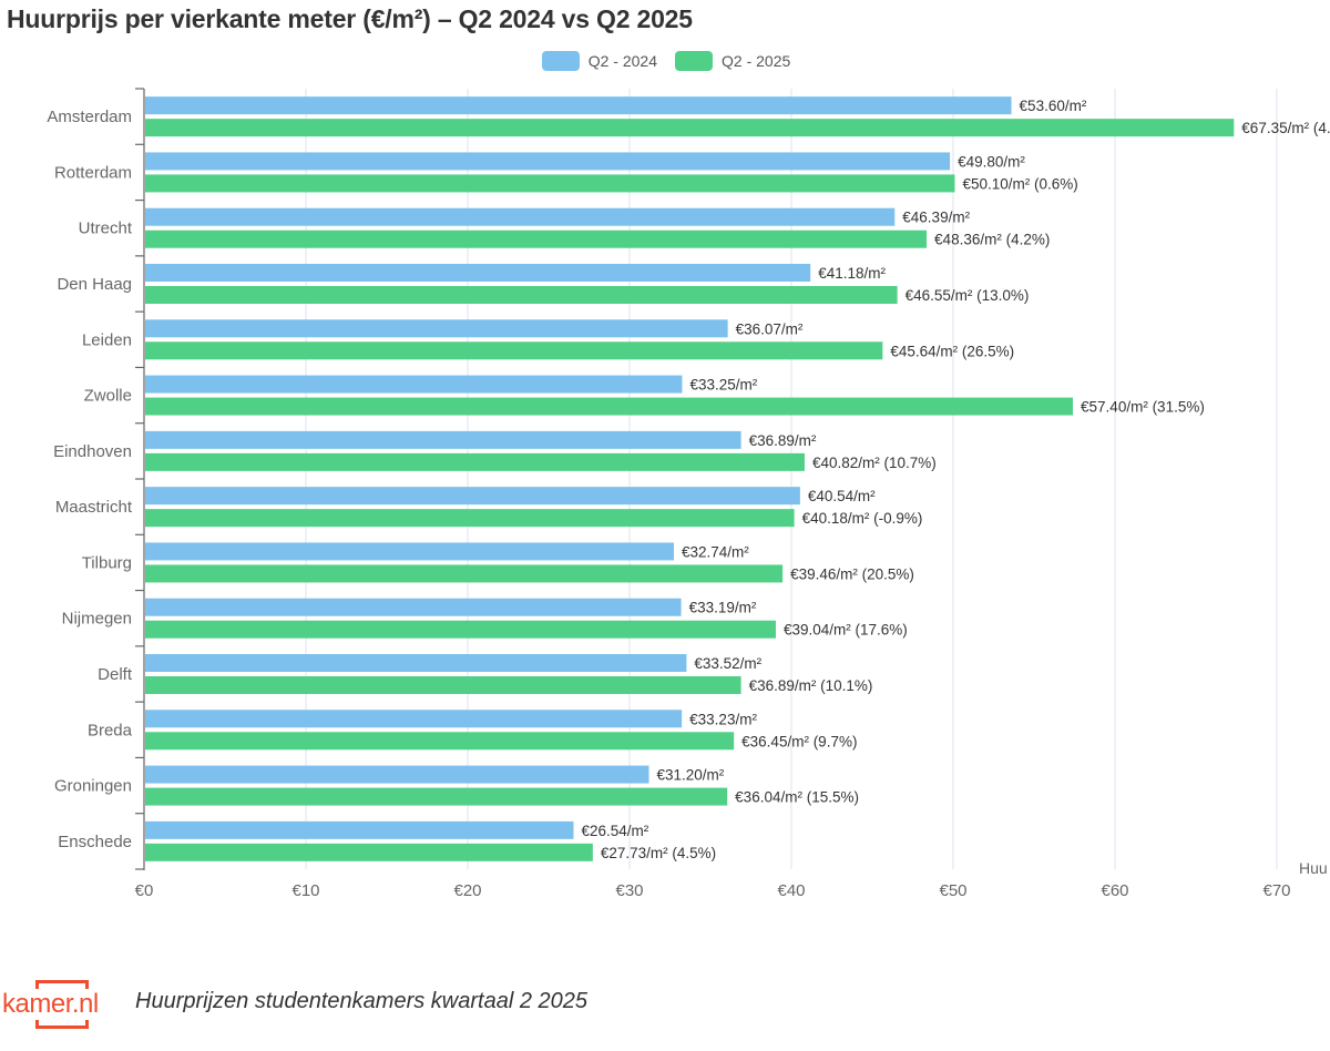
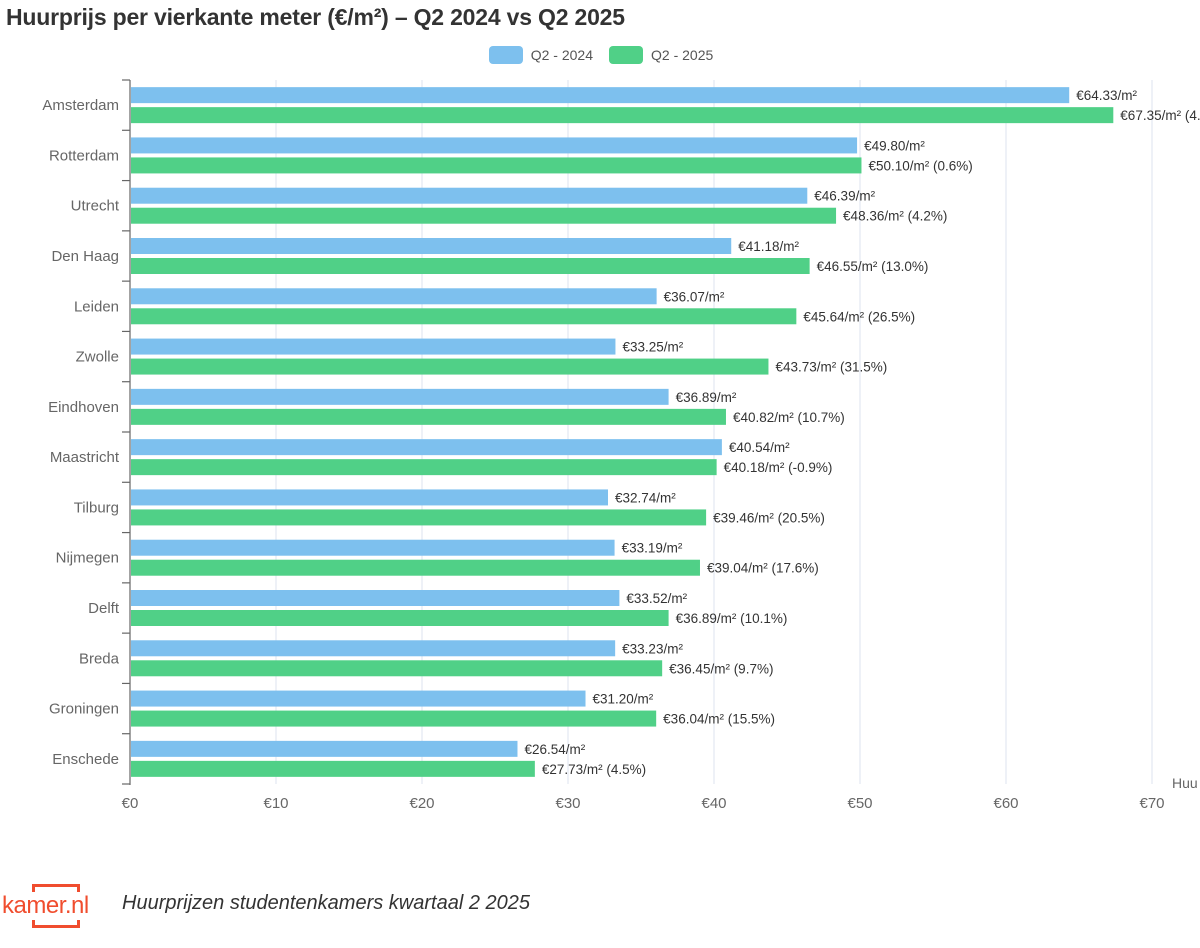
Q2 - 2024/Amsterdam: 53.60 -> 64.33
Q2 - 2025/Zwolle: 57.40 -> 43.73
